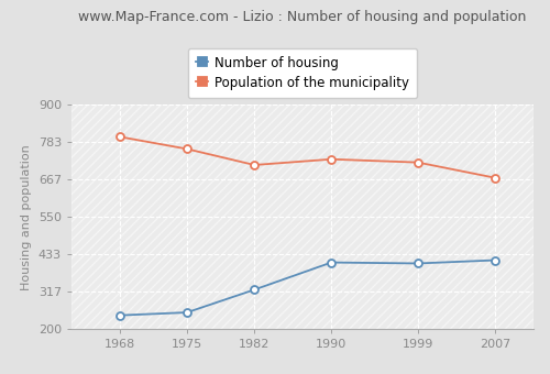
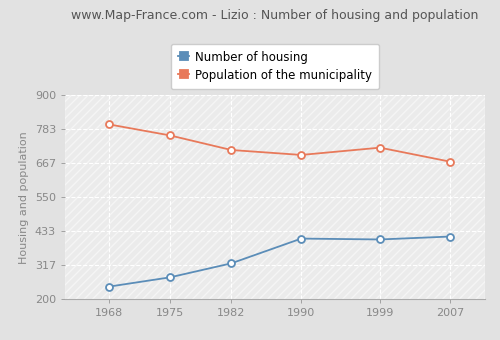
Number of housing/1975: 252 -> 275
Population of the municipality/1990: 730 -> 695
